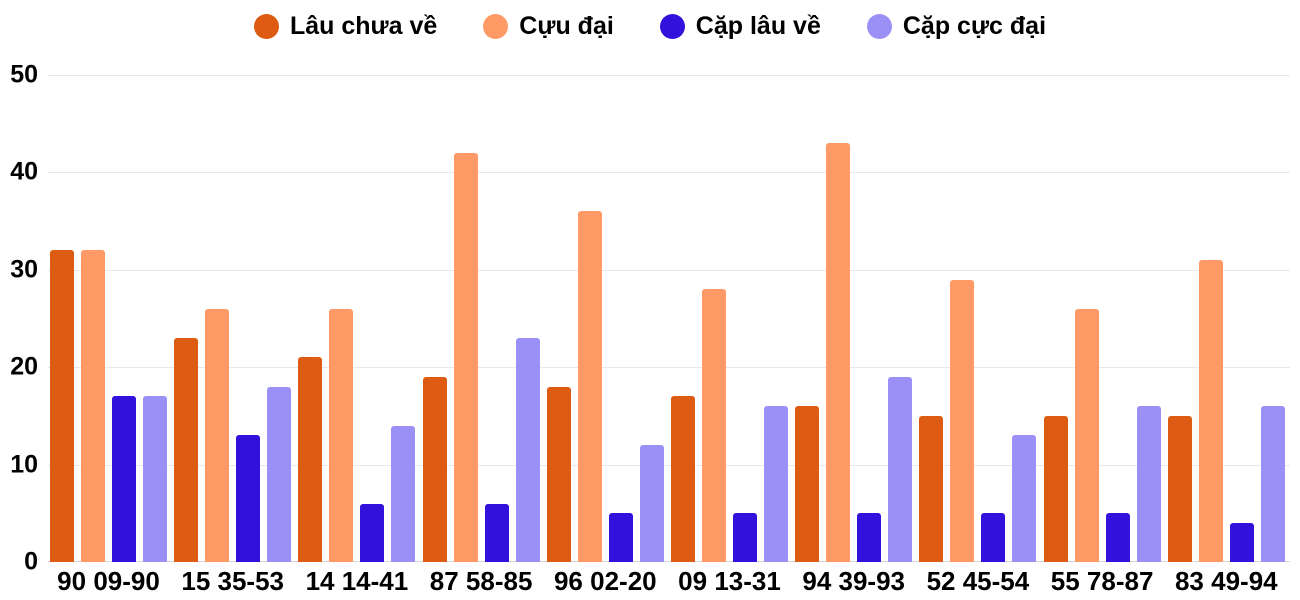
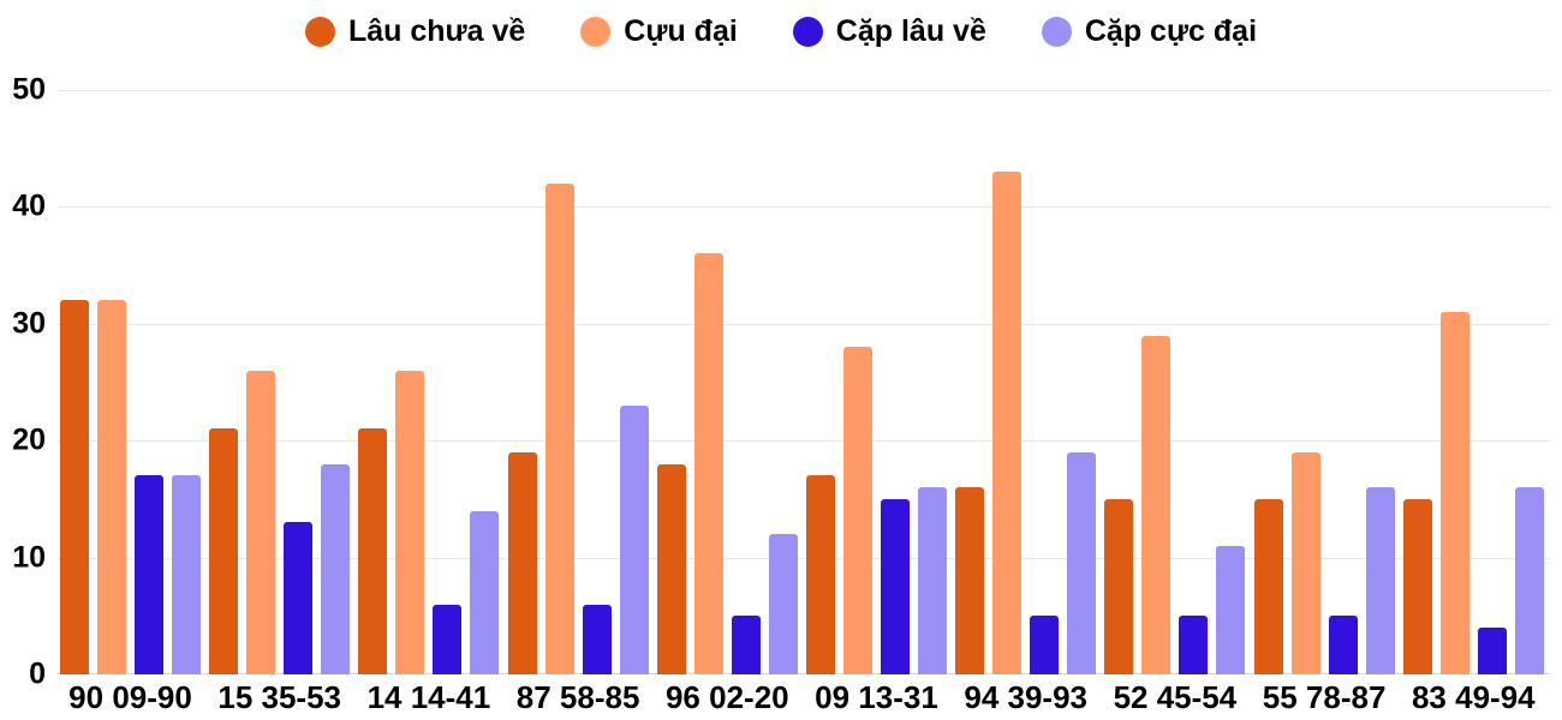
Lâu chưa về/15 35-53: 23 -> 21
Cặp lâu về/09 13-31: 5 -> 15
Cặp cực đại/52 45-54: 13 -> 11
Cựu đại/55 78-87: 26 -> 19
